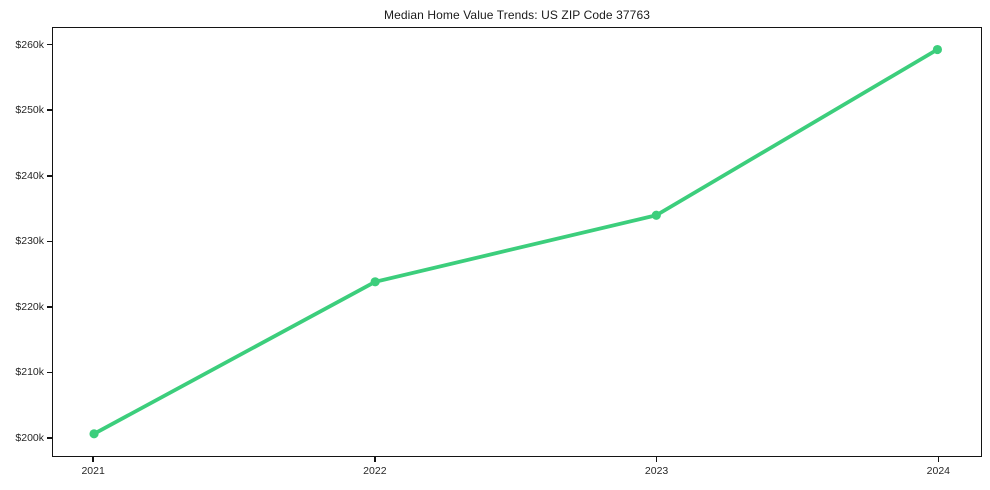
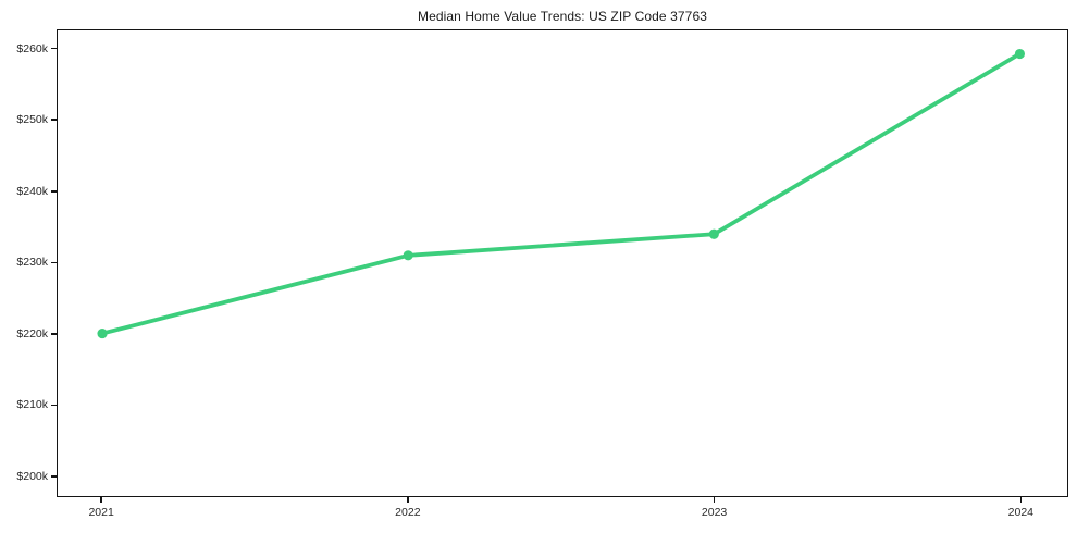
2021: $200k -> $220k
2022: $224k -> $231k
